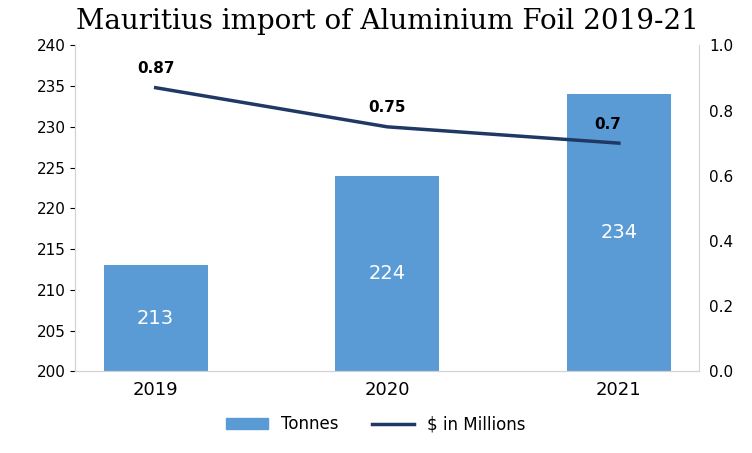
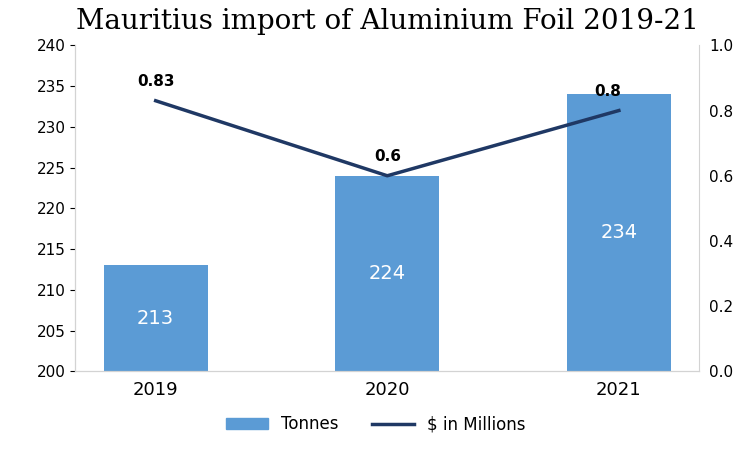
$ in Millions/2019: 0.87 -> 0.83
$ in Millions/2020: 0.75 -> 0.6
$ in Millions/2021: 0.7 -> 0.8
